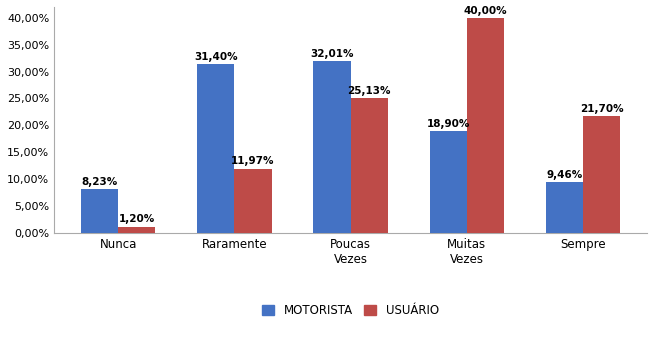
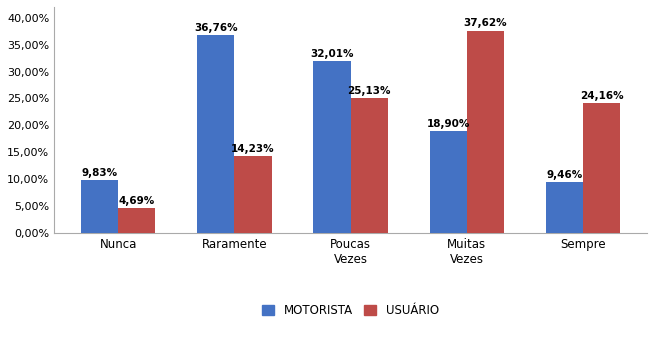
MOTORISTA/Nunca: 8,23% -> 9,83%
USUÁRIO/Nunca: 1,20% -> 4,69%
MOTORISTA/Raramente: 31,40% -> 36,76%
USUÁRIO/Raramente: 11,97% -> 14,23%
USUÁRIO/Muitas Vezes: 40,00% -> 37,62%
USUÁRIO/Sempre: 21,70% -> 24,16%
